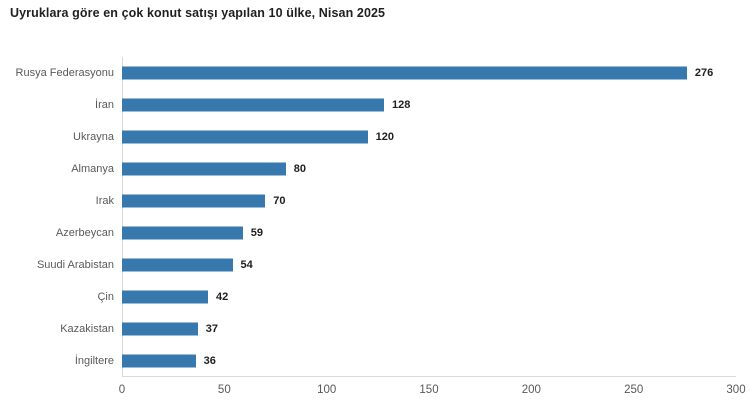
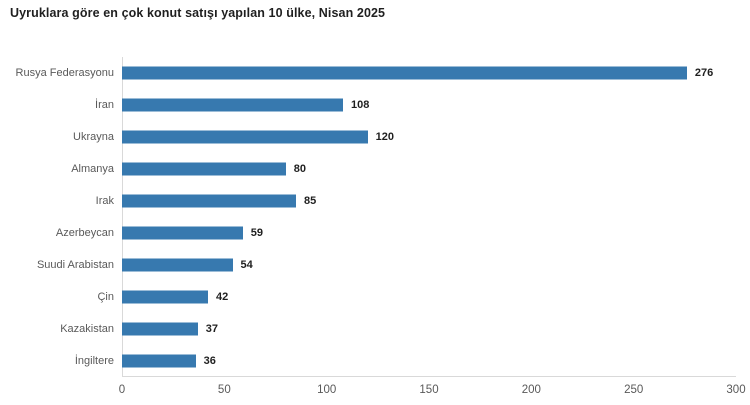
İran: 128 -> 108
Irak: 70 -> 85
